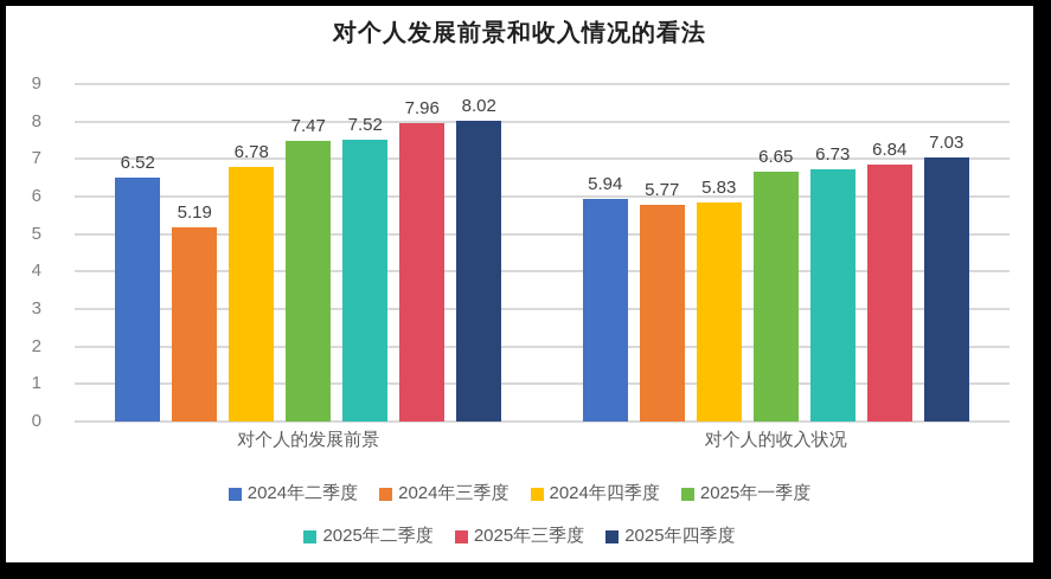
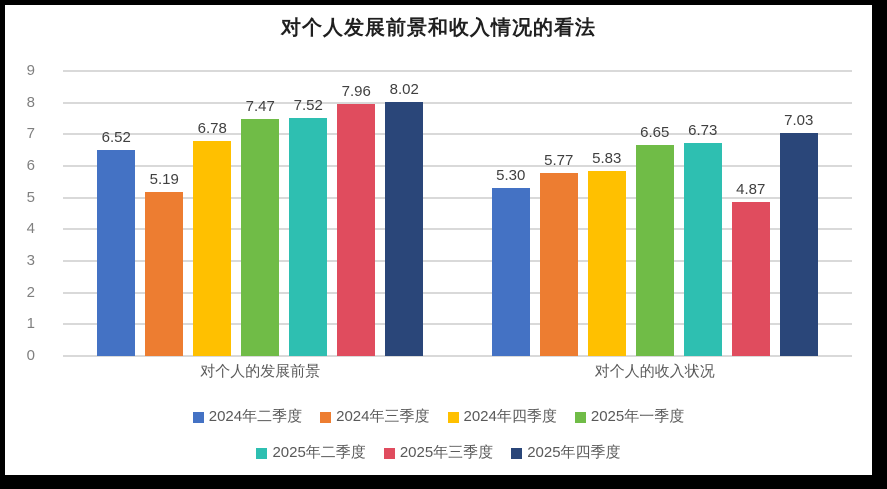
2024年二季度/对个人的收入状况: 5.94 -> 5.30
2025年三季度/对个人的收入状况: 6.84 -> 4.87
